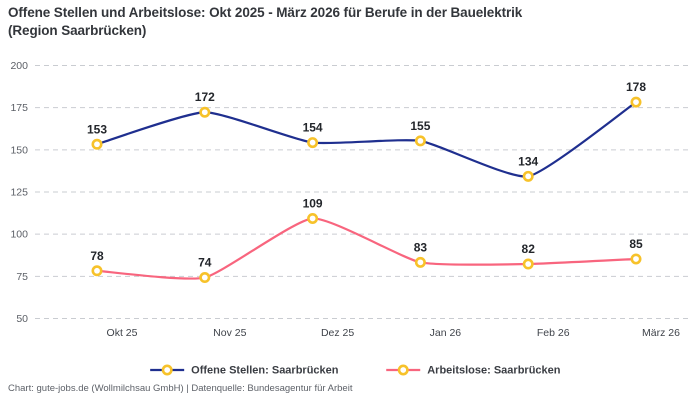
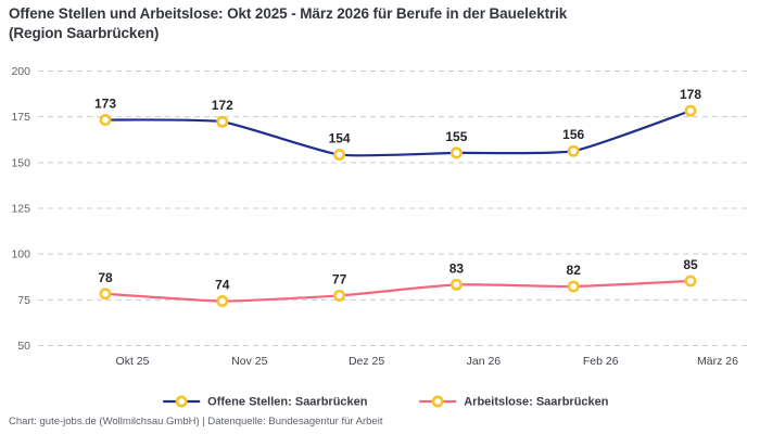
Offene Stellen: Saarbrücken/Okt 25: 153 -> 173
Arbeitslose: Saarbrücken/Dez 25: 109 -> 77
Offene Stellen: Saarbrücken/Feb 26: 134 -> 156
